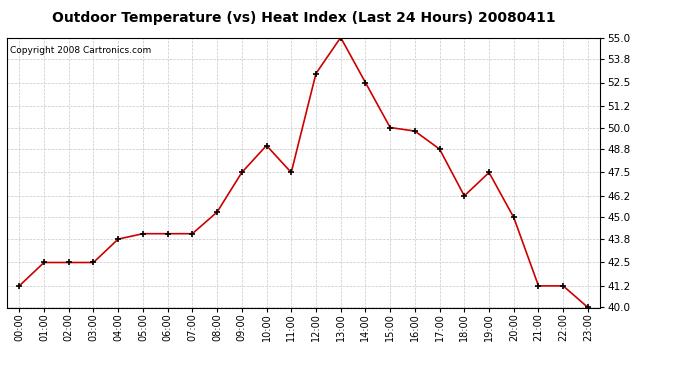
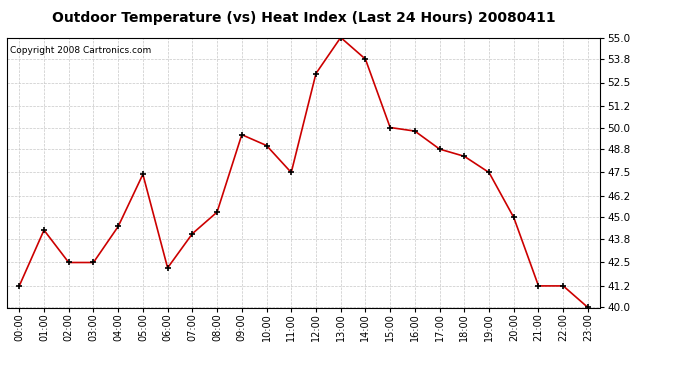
01:00: 42.5 -> 44.3
04:00: 43.8 -> 44.5
05:00: 44.1 -> 47.4
06:00: 44.1 -> 42.2
09:00: 47.5 -> 49.6
14:00: 52.5 -> 53.8
18:00: 46.2 -> 48.4
